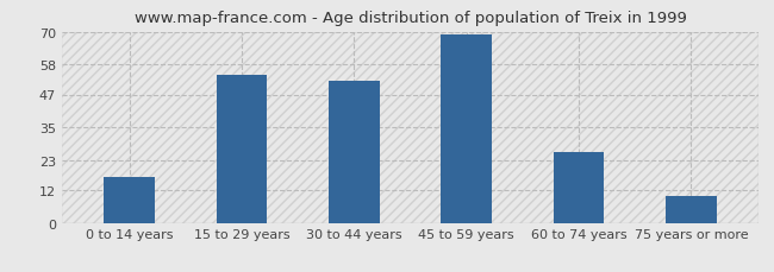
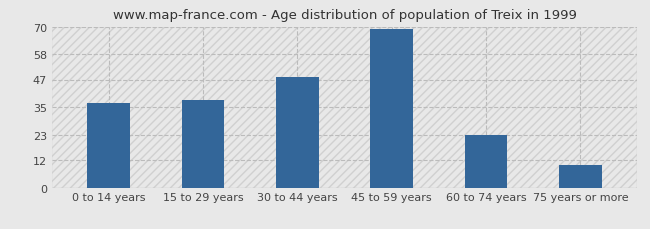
0 to 14 years: 17 -> 37
15 to 29 years: 54 -> 38
30 to 44 years: 52 -> 48
60 to 74 years: 26 -> 23
